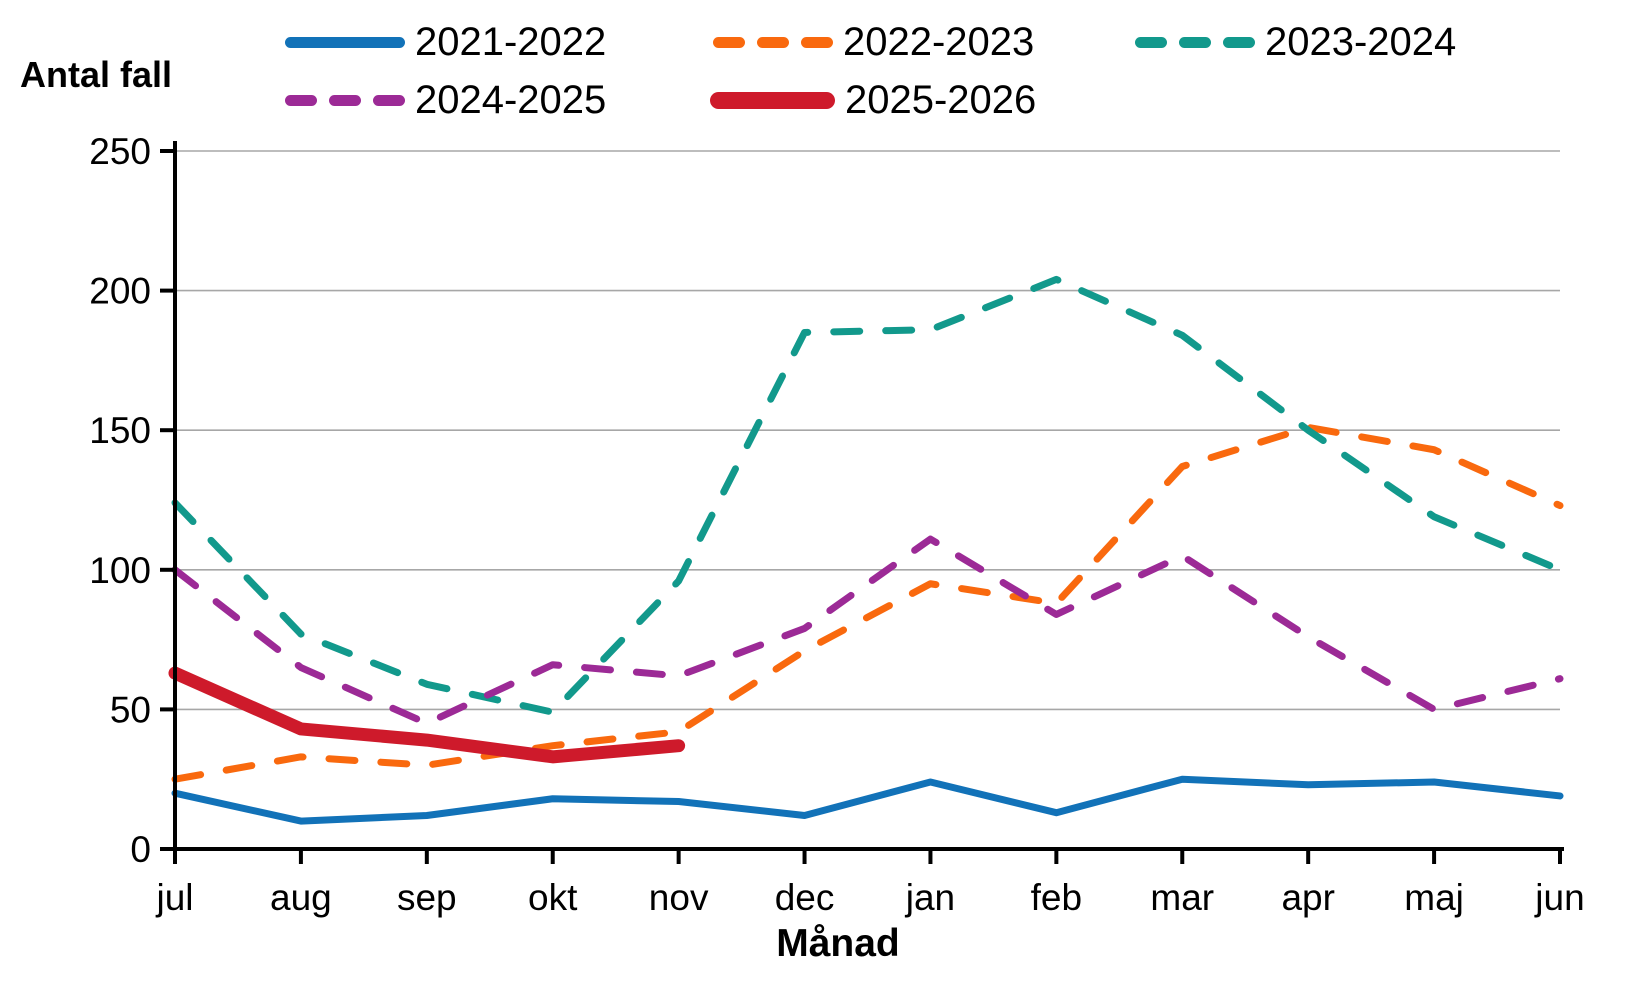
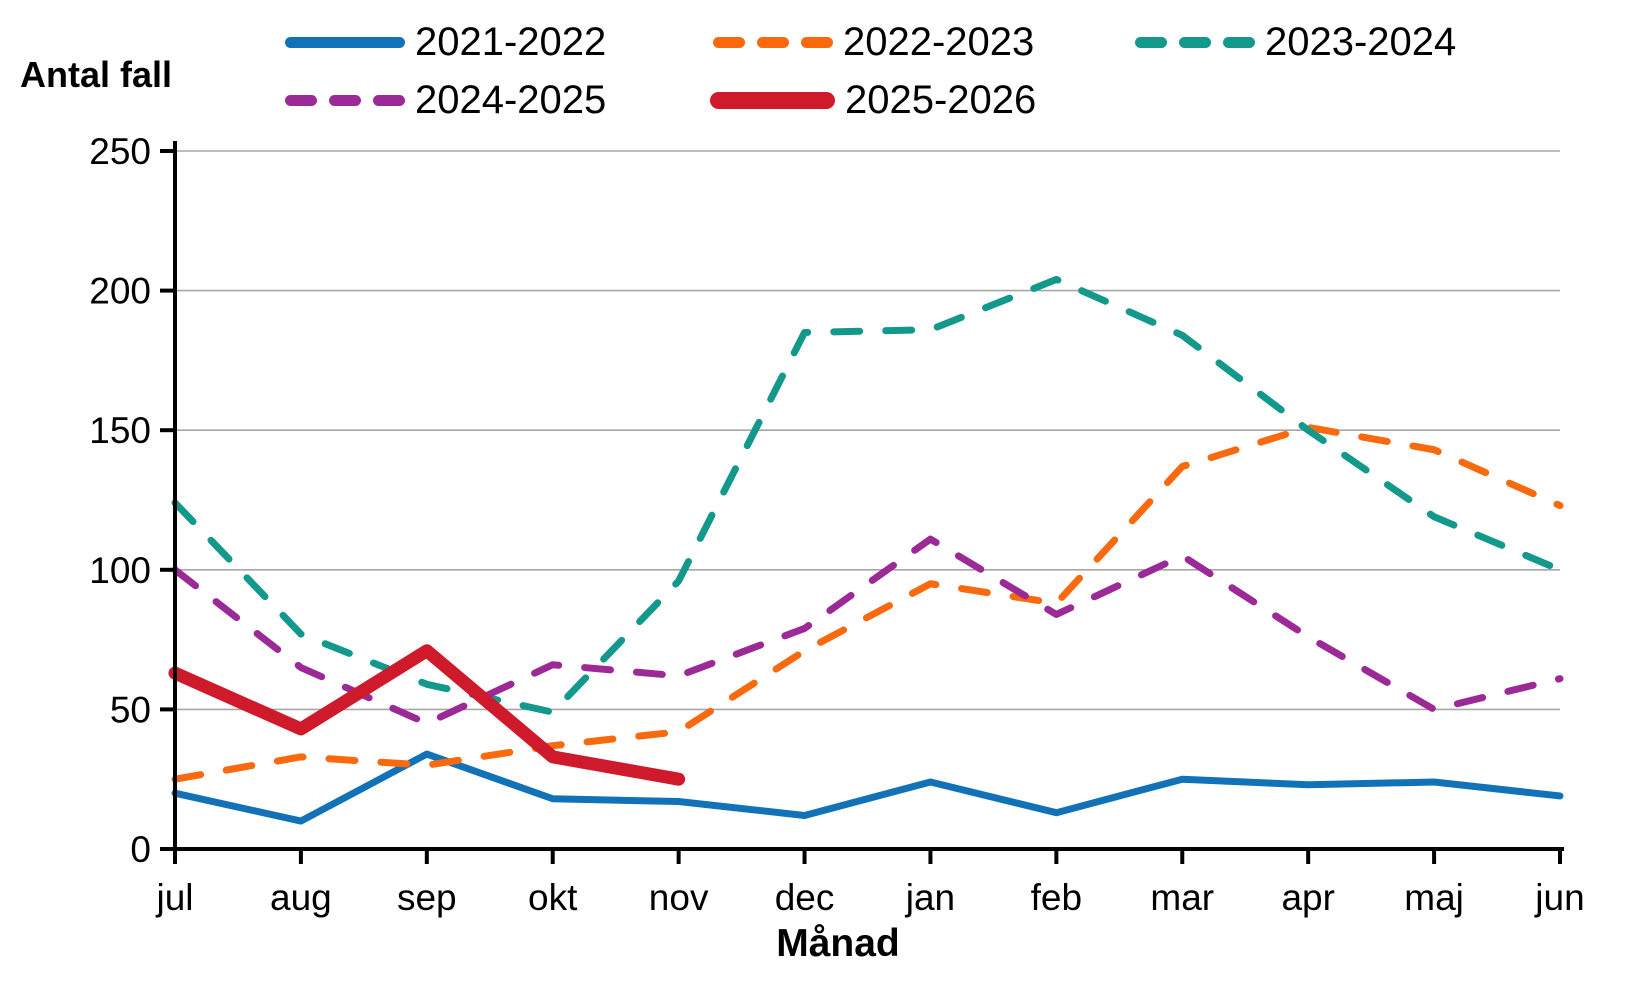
2021-2022/sep: 12 -> 34
2025-2026/sep: 39 -> 71
2025-2026/nov: 37 -> 25
